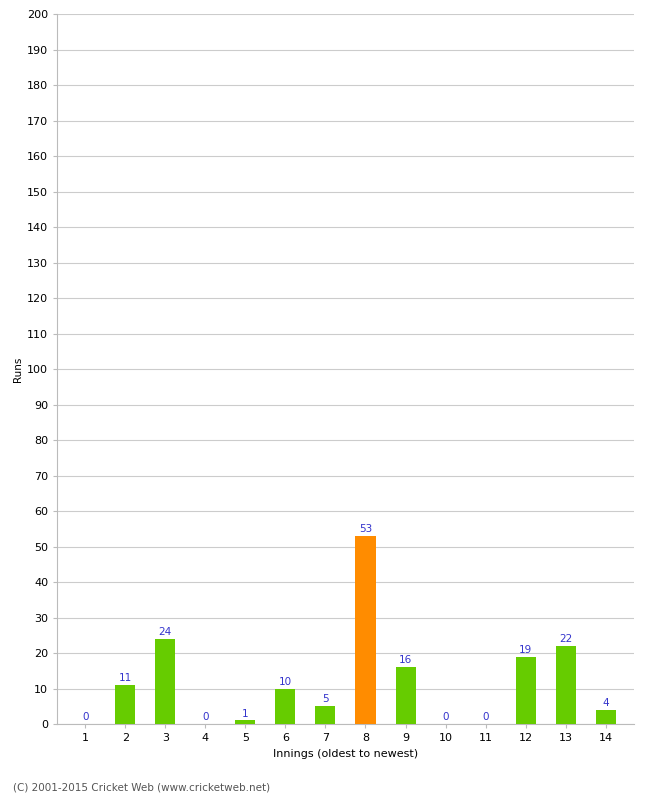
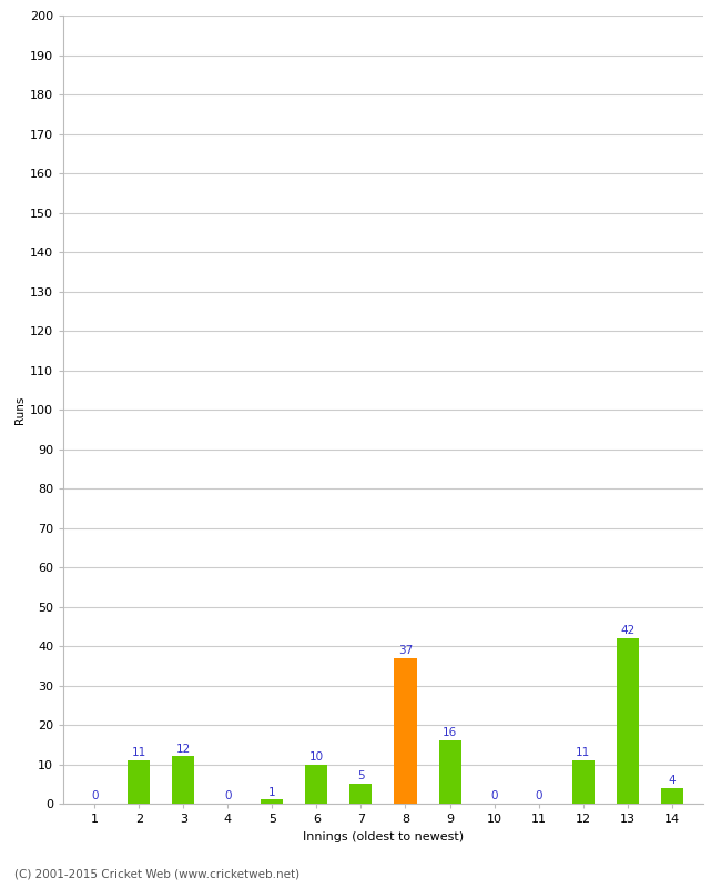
3: 24 -> 12
8: 53 -> 37
12: 19 -> 11
13: 22 -> 42
